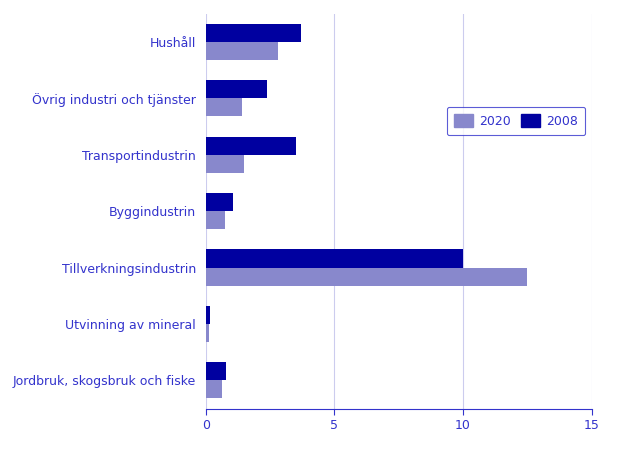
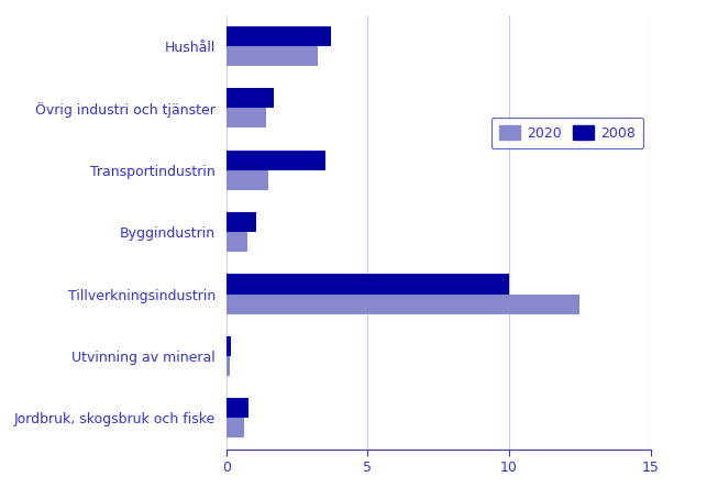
2020/Hushåll: 2.80 -> 3.25
2008/Övrig industri och tjänster: 2.40 -> 1.70
